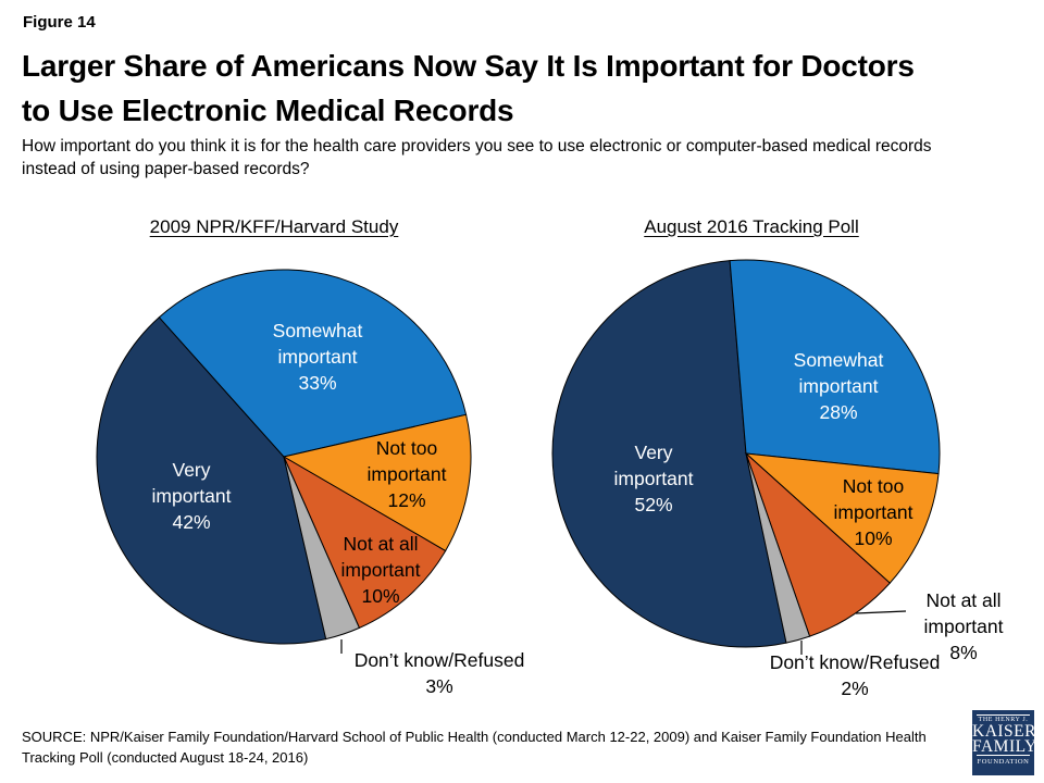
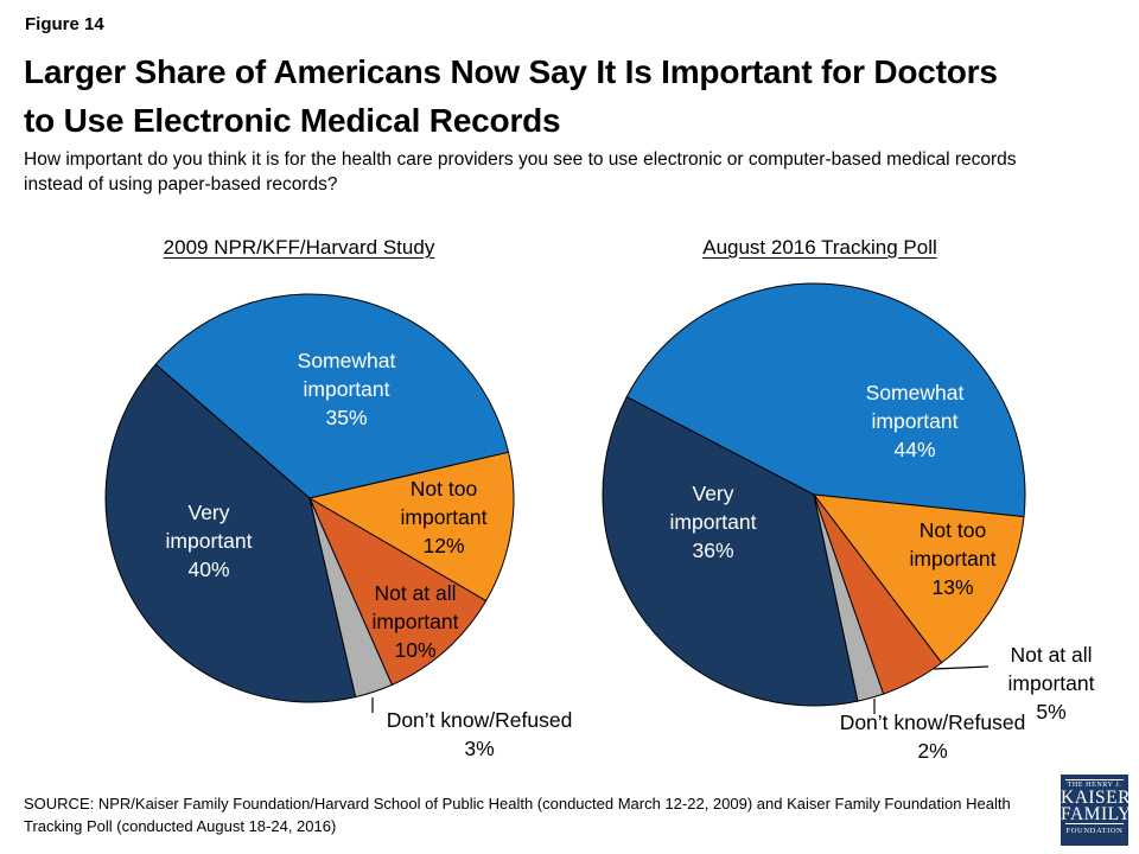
2009 NPR/KFF/Harvard Study/Very important: 42% -> 40%
2009 NPR/KFF/Harvard Study/Somewhat important: 33% -> 35%
August 2016 Tracking Poll/Very important: 52% -> 36%
August 2016 Tracking Poll/Somewhat important: 28% -> 44%
August 2016 Tracking Poll/Not too important: 10% -> 13%
August 2016 Tracking Poll/Not at all important: 8% -> 5%
